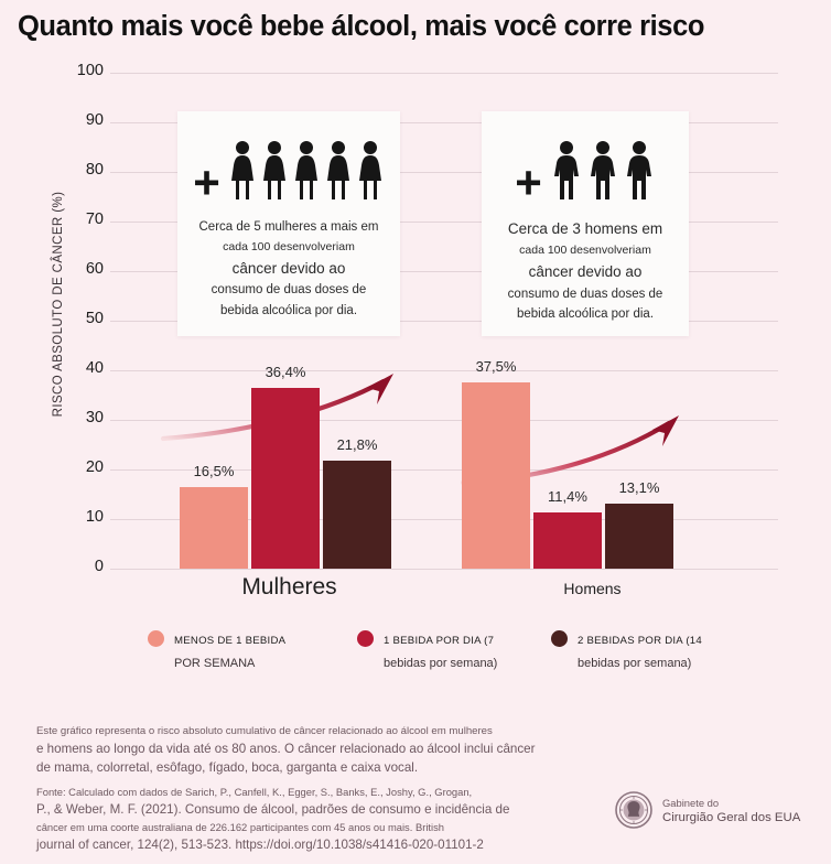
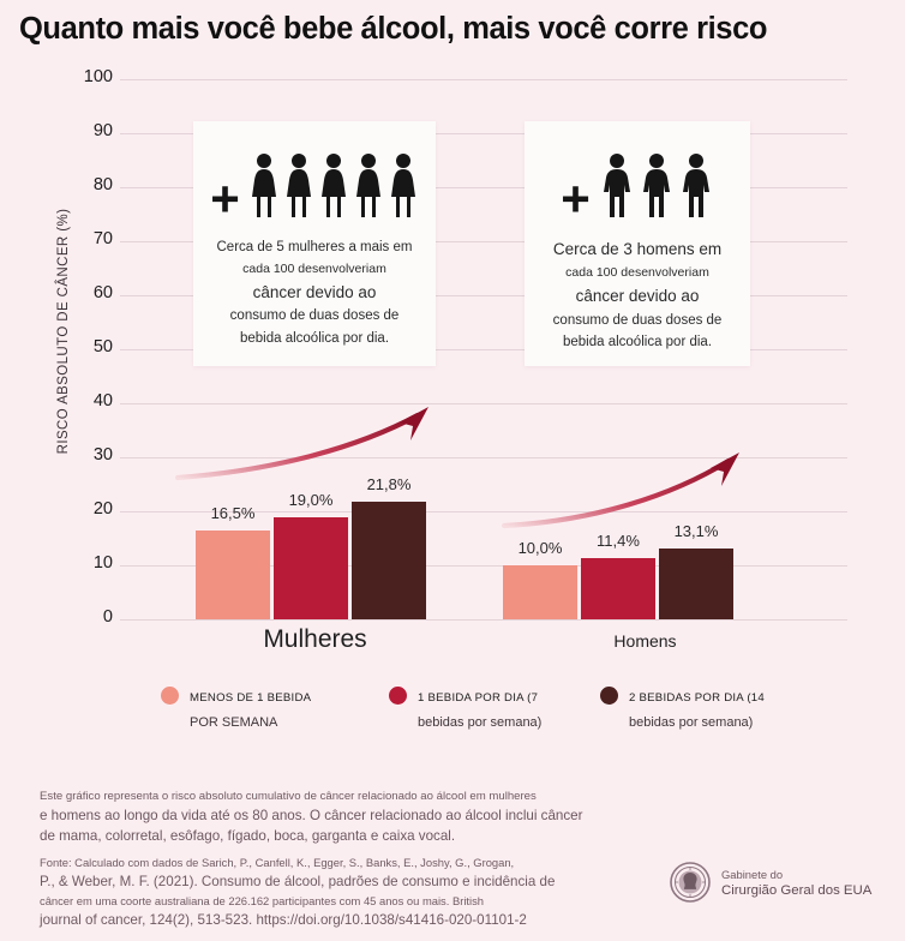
1 BEBIDA POR DIA (7 bebidas por semana)/Mulheres: 36,4% -> 19,0%
MENOS DE 1 BEBIDA POR SEMANA/Homens: 37,5% -> 10,0%
